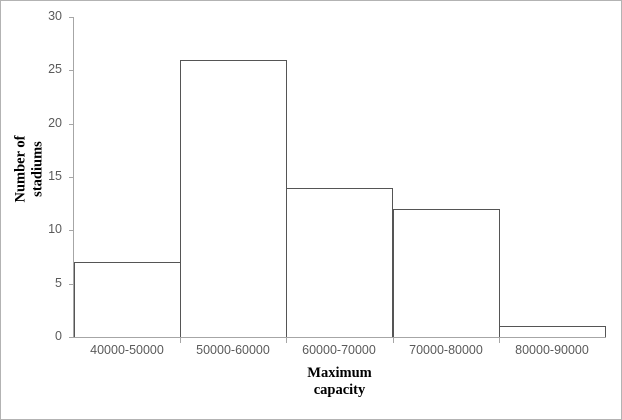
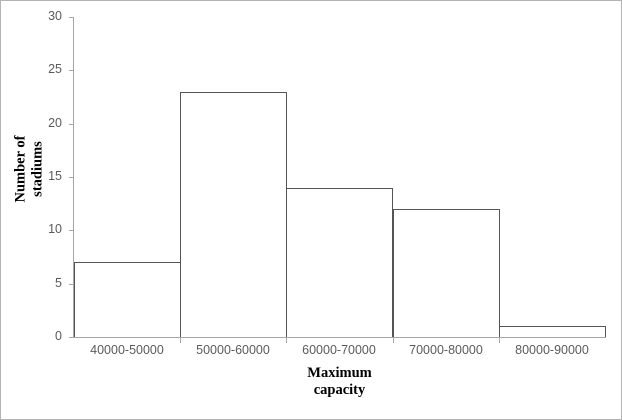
50000-60000: 26 -> 23
